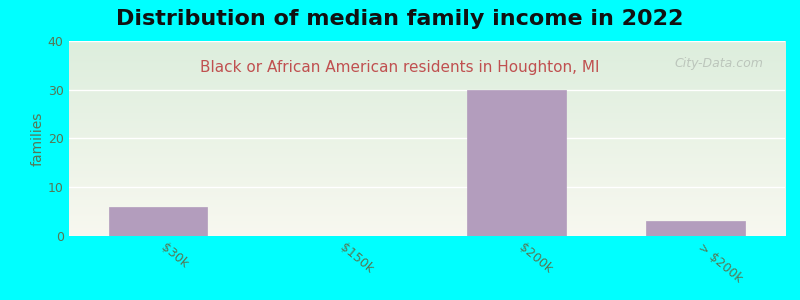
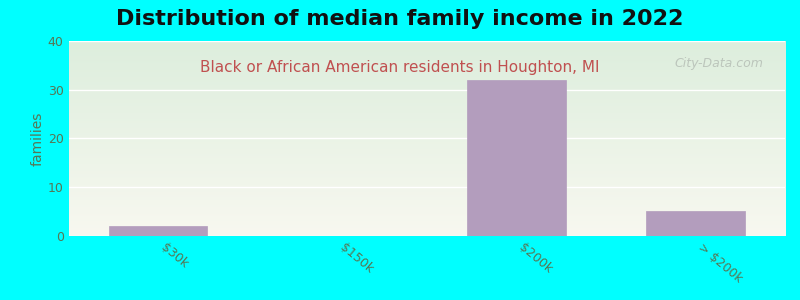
$30k: 6 -> 2
$200k: 30 -> 32
> $200k: 3 -> 5
